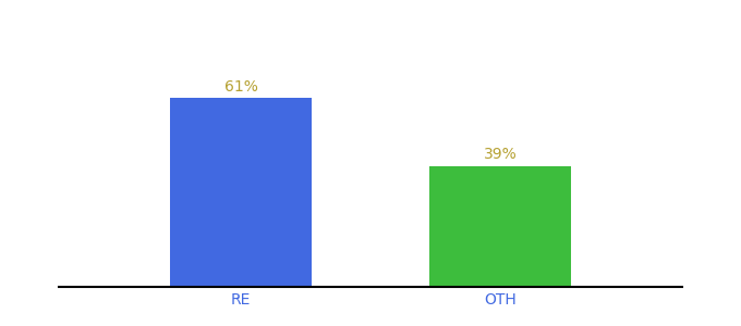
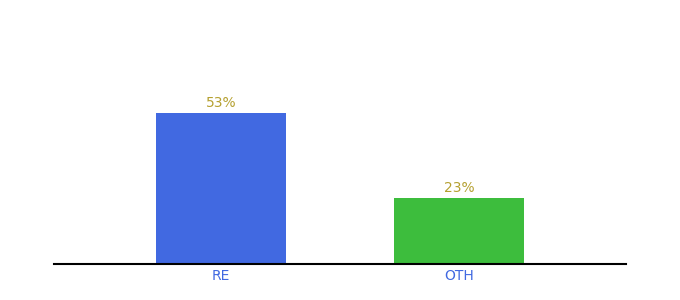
RE: 61% -> 53%
OTH: 39% -> 23%
